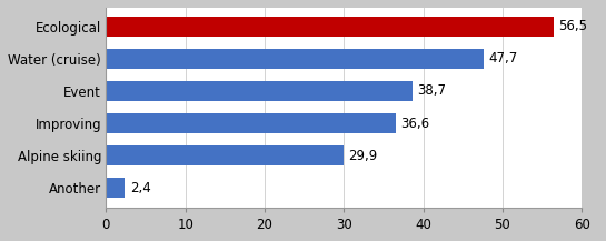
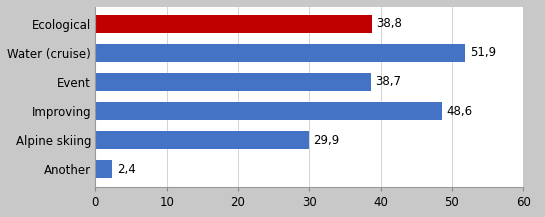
Ecological: 56,5 -> 38,8
Water (cruise): 47,7 -> 51,9
Improving: 36,6 -> 48,6
